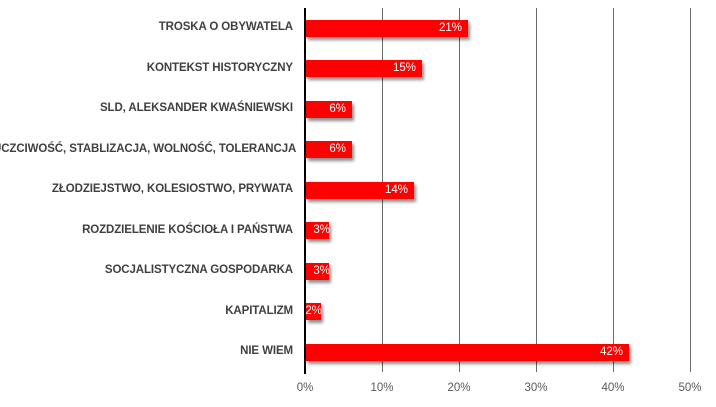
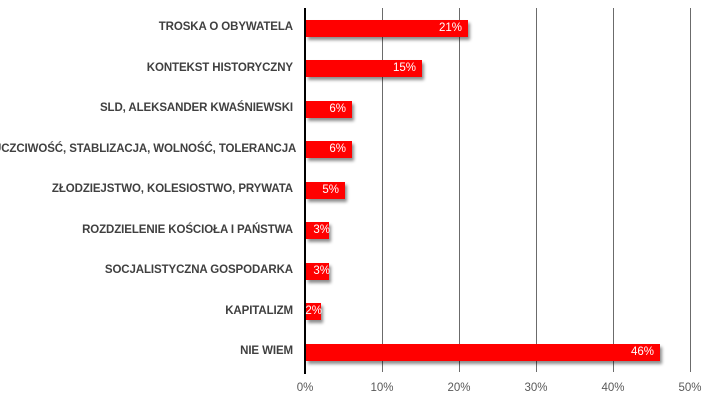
ZŁODZIEJSTWO, KOLESIOSTWO, PRYWATA: 14% -> 5%
NIE WIEM: 42% -> 46%
